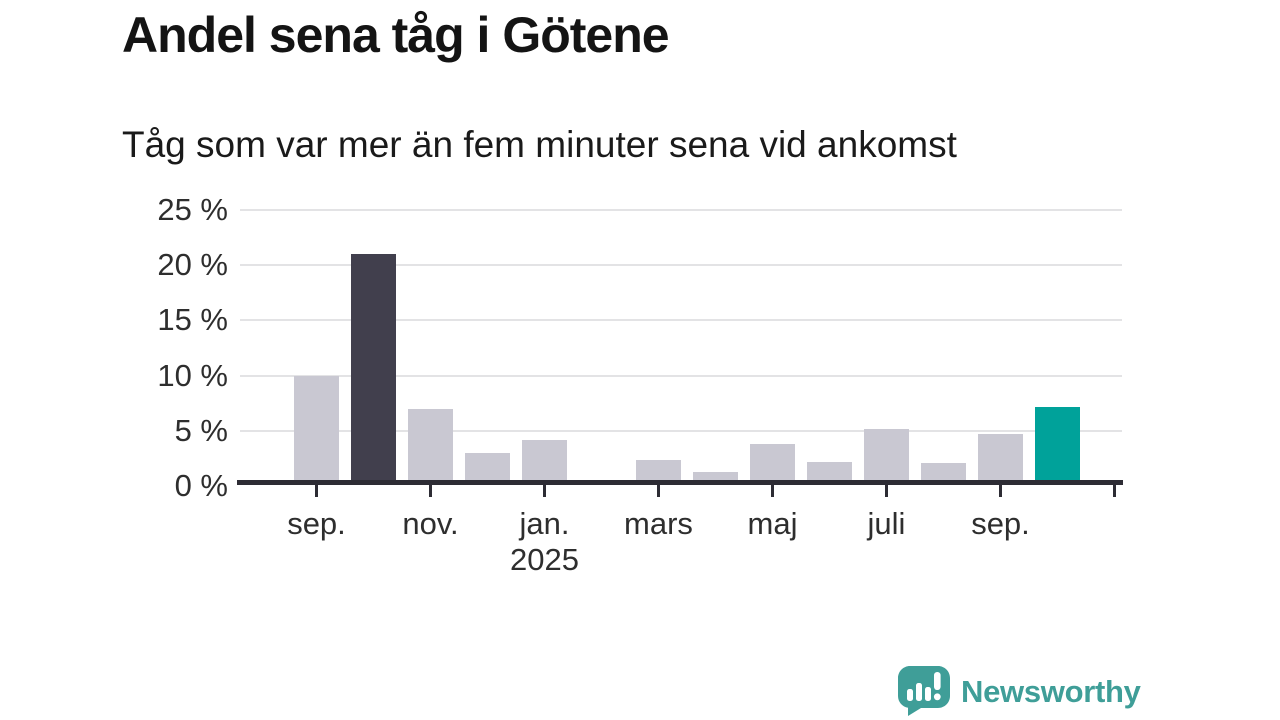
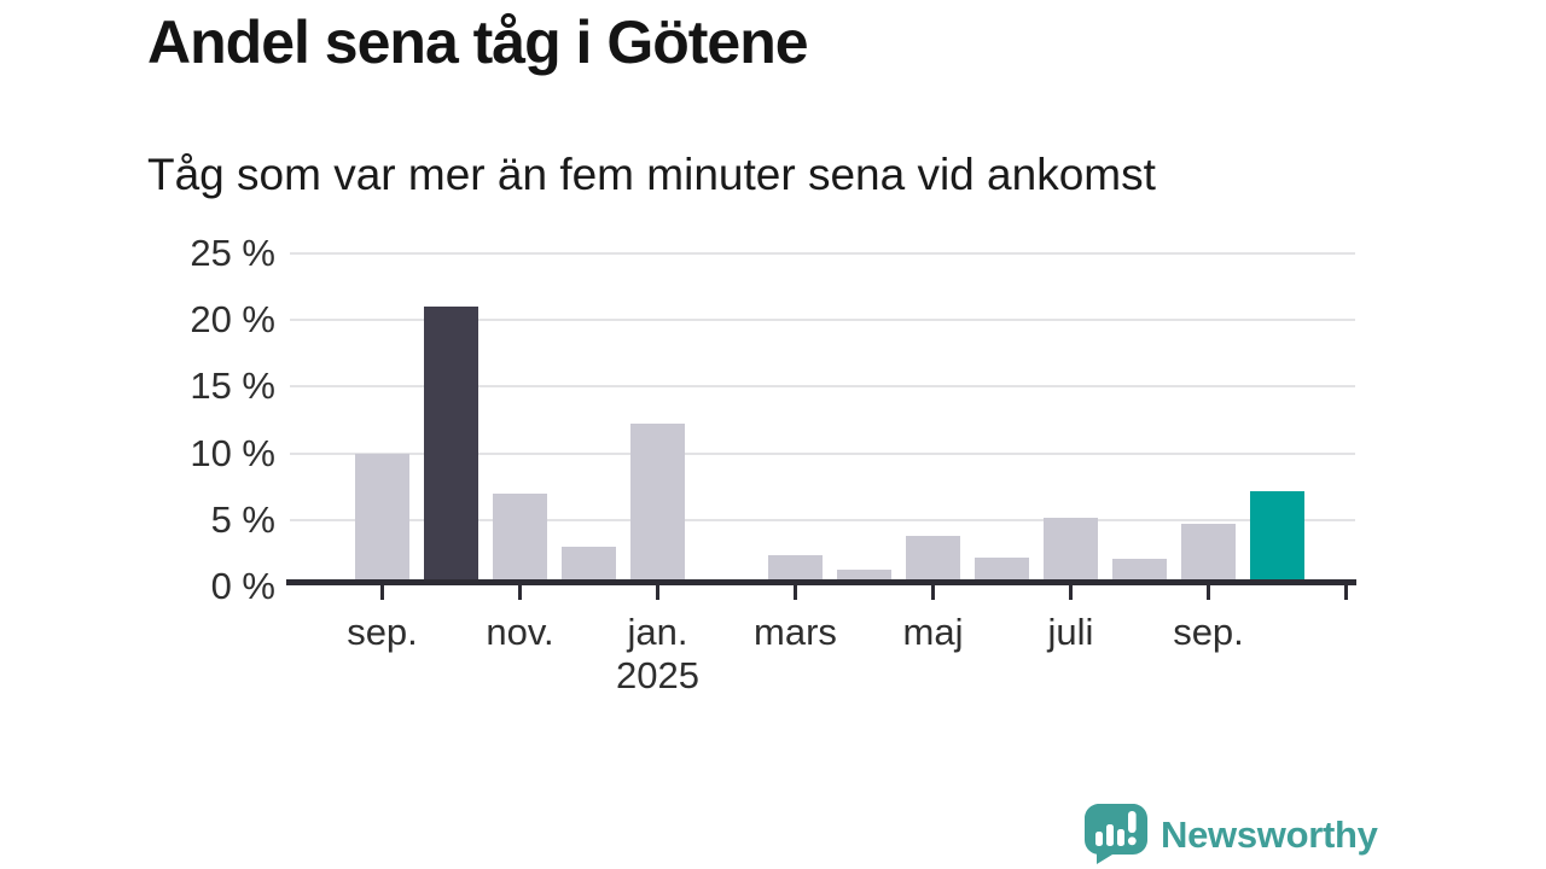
jan. 2025: 4.2% -> 12.2%
